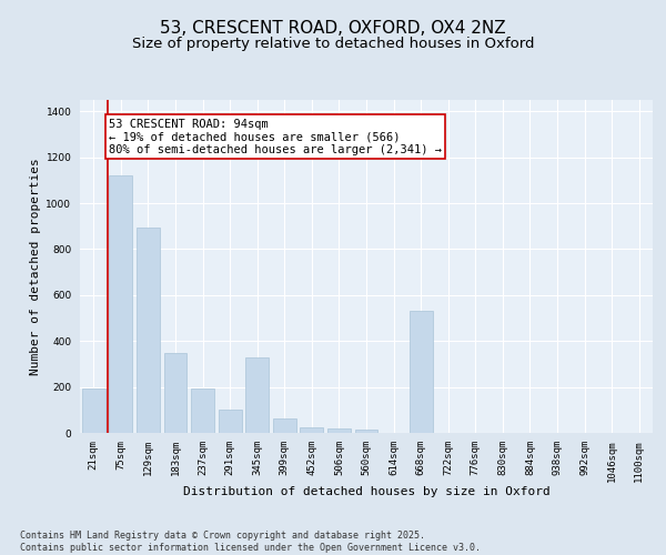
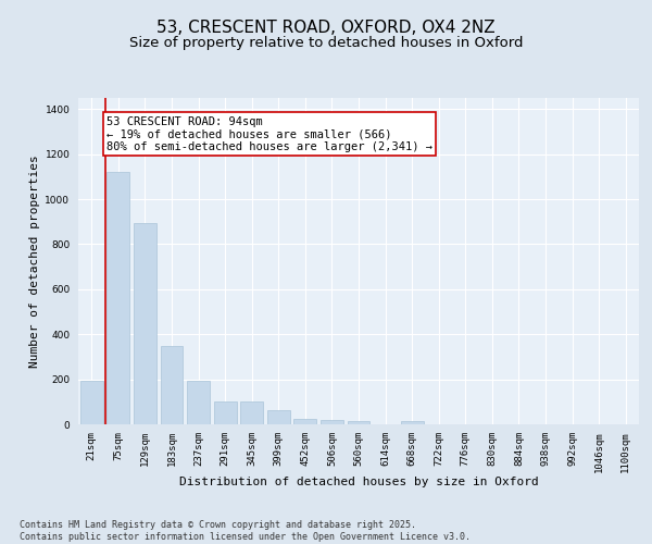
345sqm: 330 -> 100
668sqm: 530 -> 15
